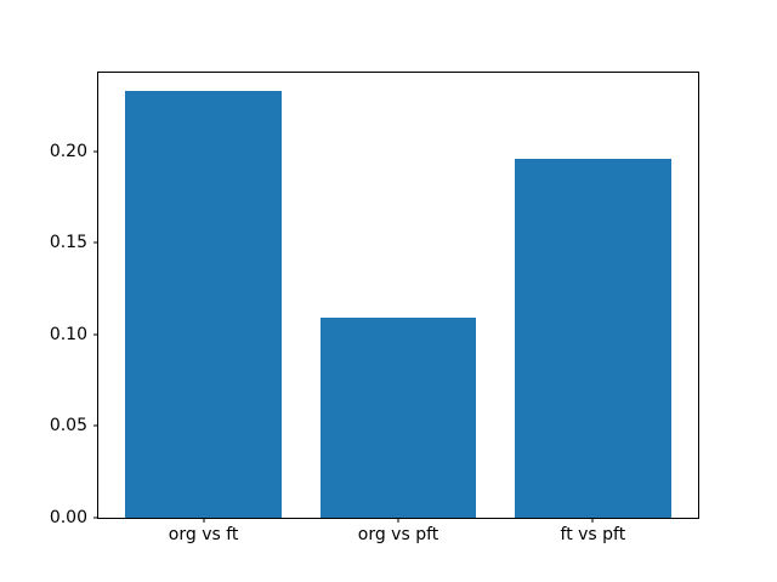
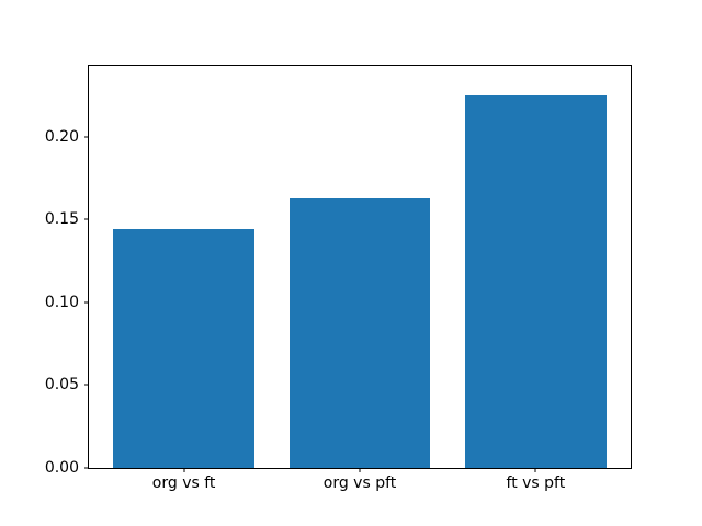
org vs ft: 0.233 -> 0.144
org vs pft: 0.109 -> 0.163
ft vs pft: 0.196 -> 0.225
